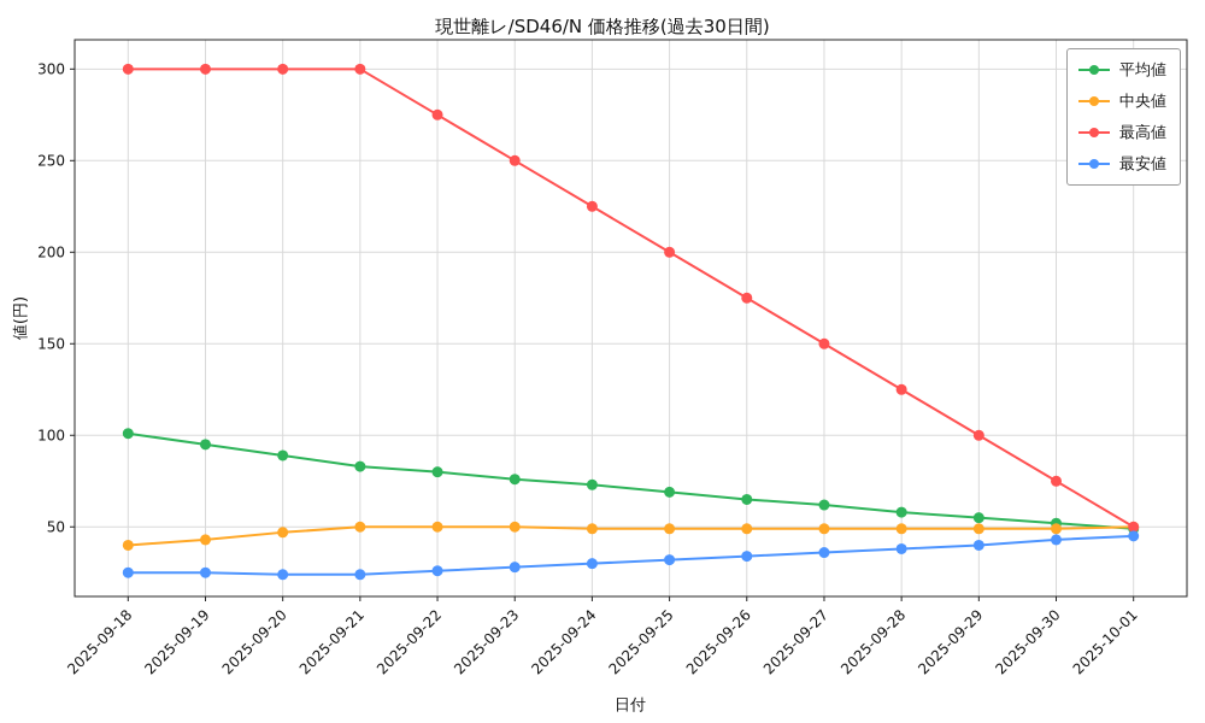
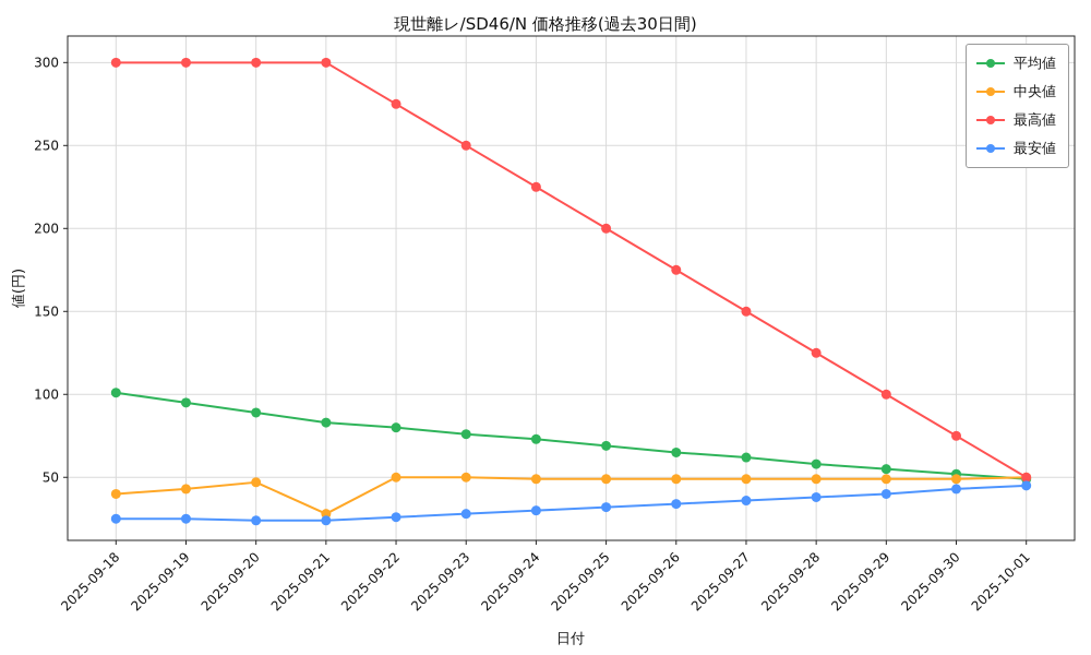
中央値/2025-09-21: 50 -> 28
